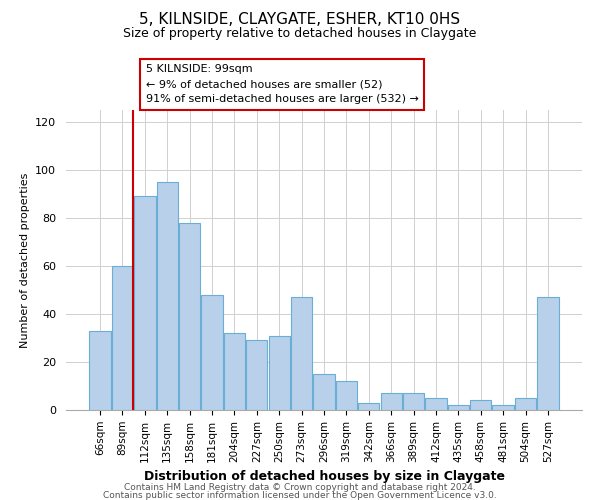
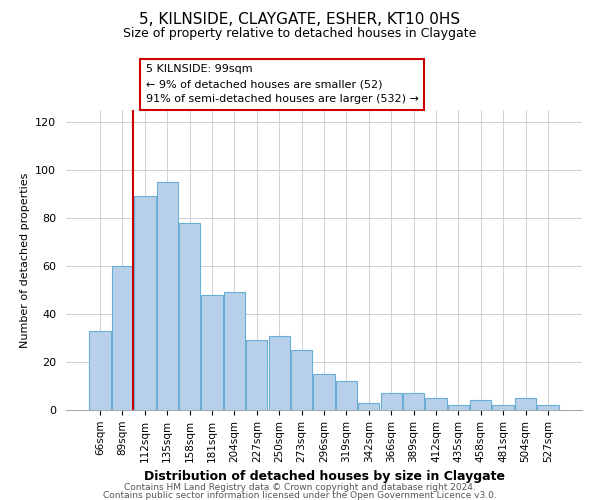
204sqm: 32 -> 49
273sqm: 47 -> 25
527sqm: 47 -> 2
